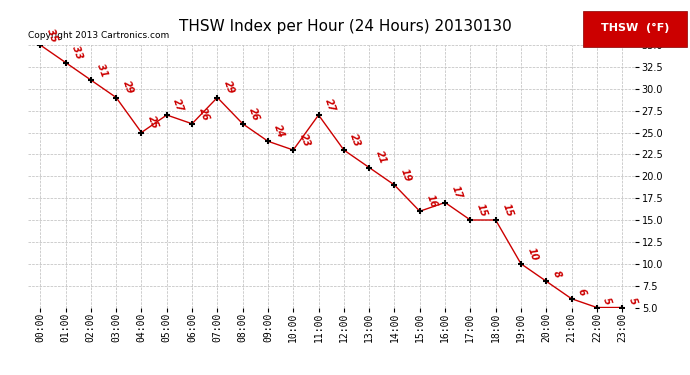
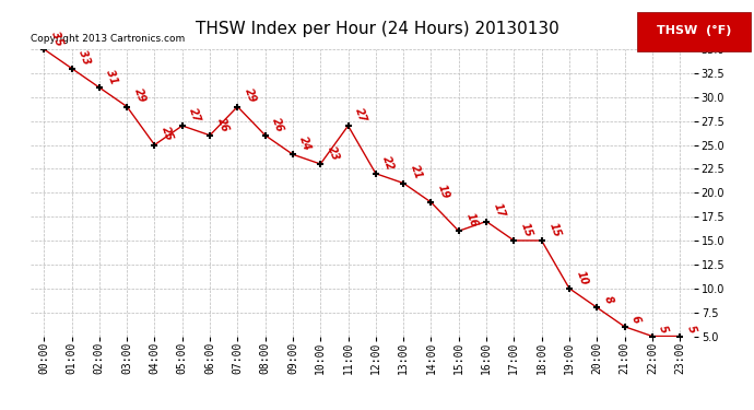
12:00: 23 -> 22
